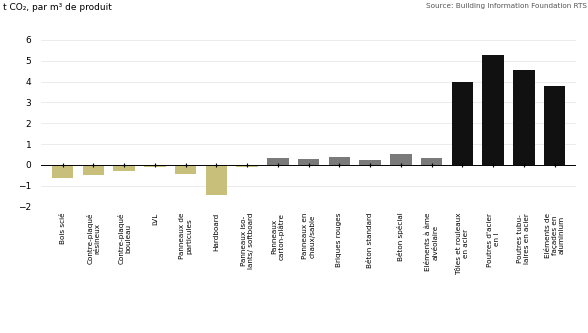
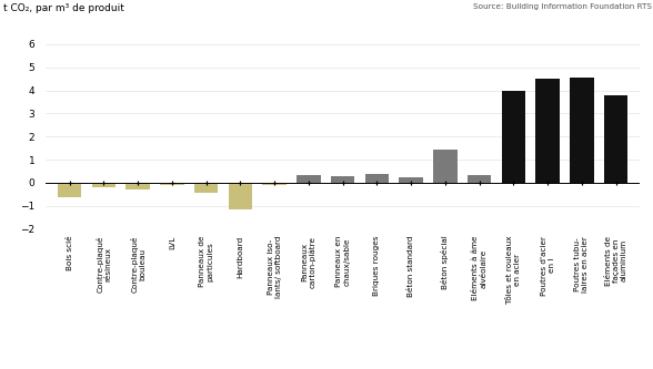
Contre-plaqué résineux: -0.47 -> -0.20
Hardboard: -1.45 -> -1.15
Béton spécial: 0.52 -> 1.45
Poutres d'acier en I: 5.30 -> 4.50
